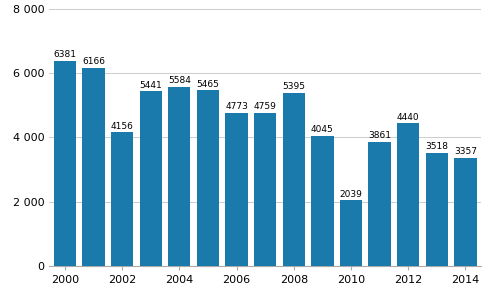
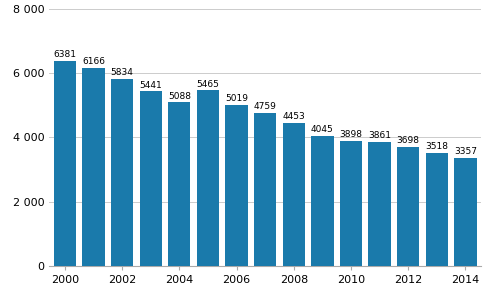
2002: 4156 -> 5834
2004: 5584 -> 5088
2006: 4773 -> 5019
2008: 5395 -> 4453
2010: 2039 -> 3898
2012: 4440 -> 3698
